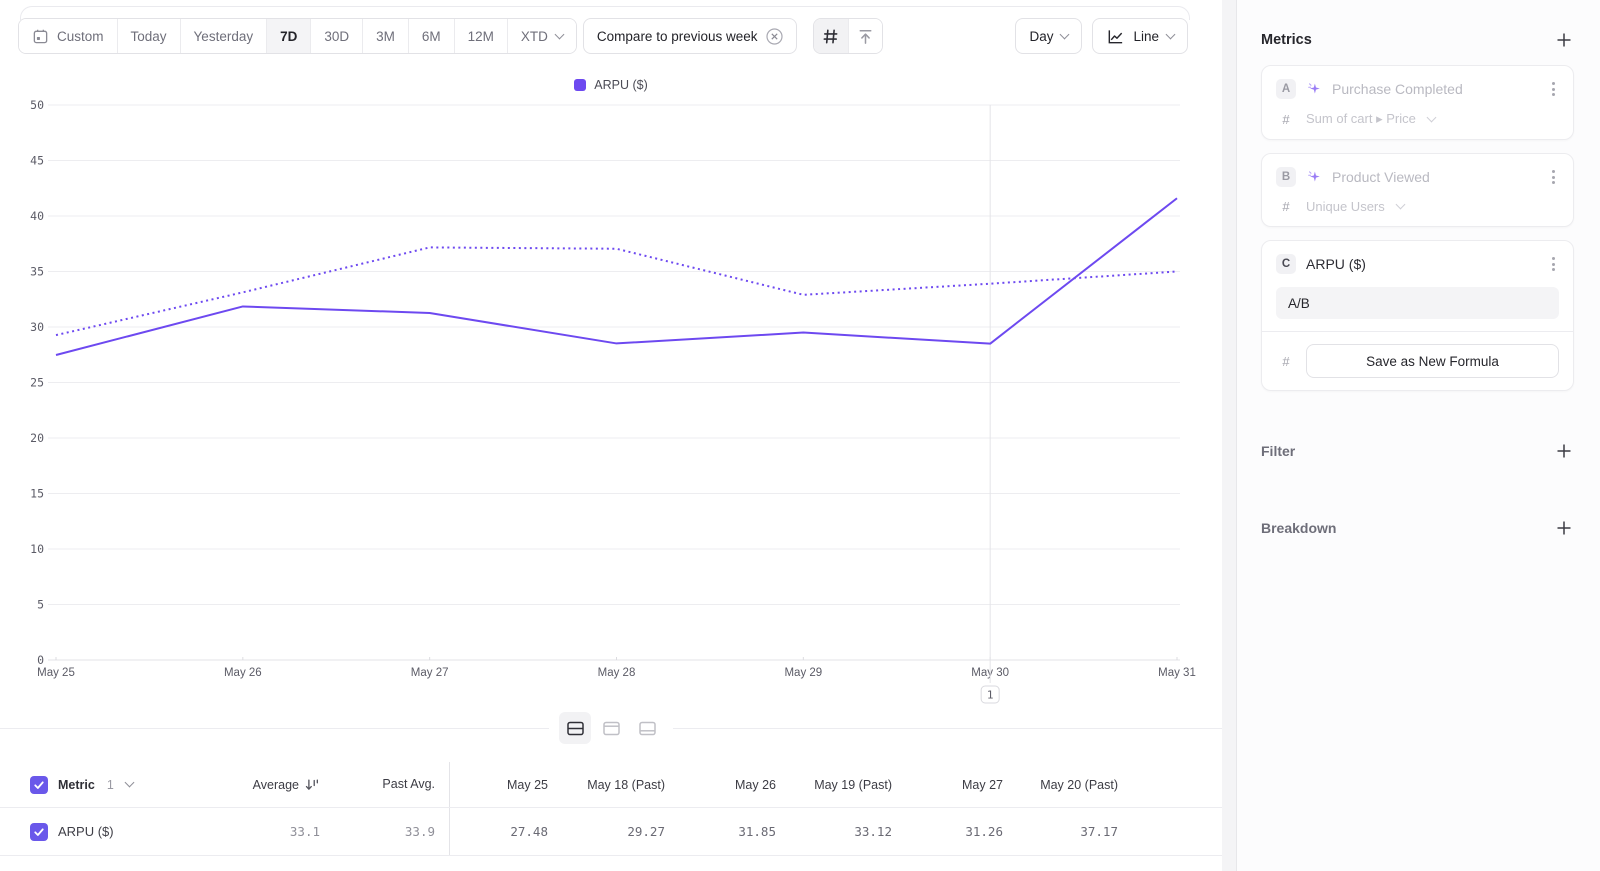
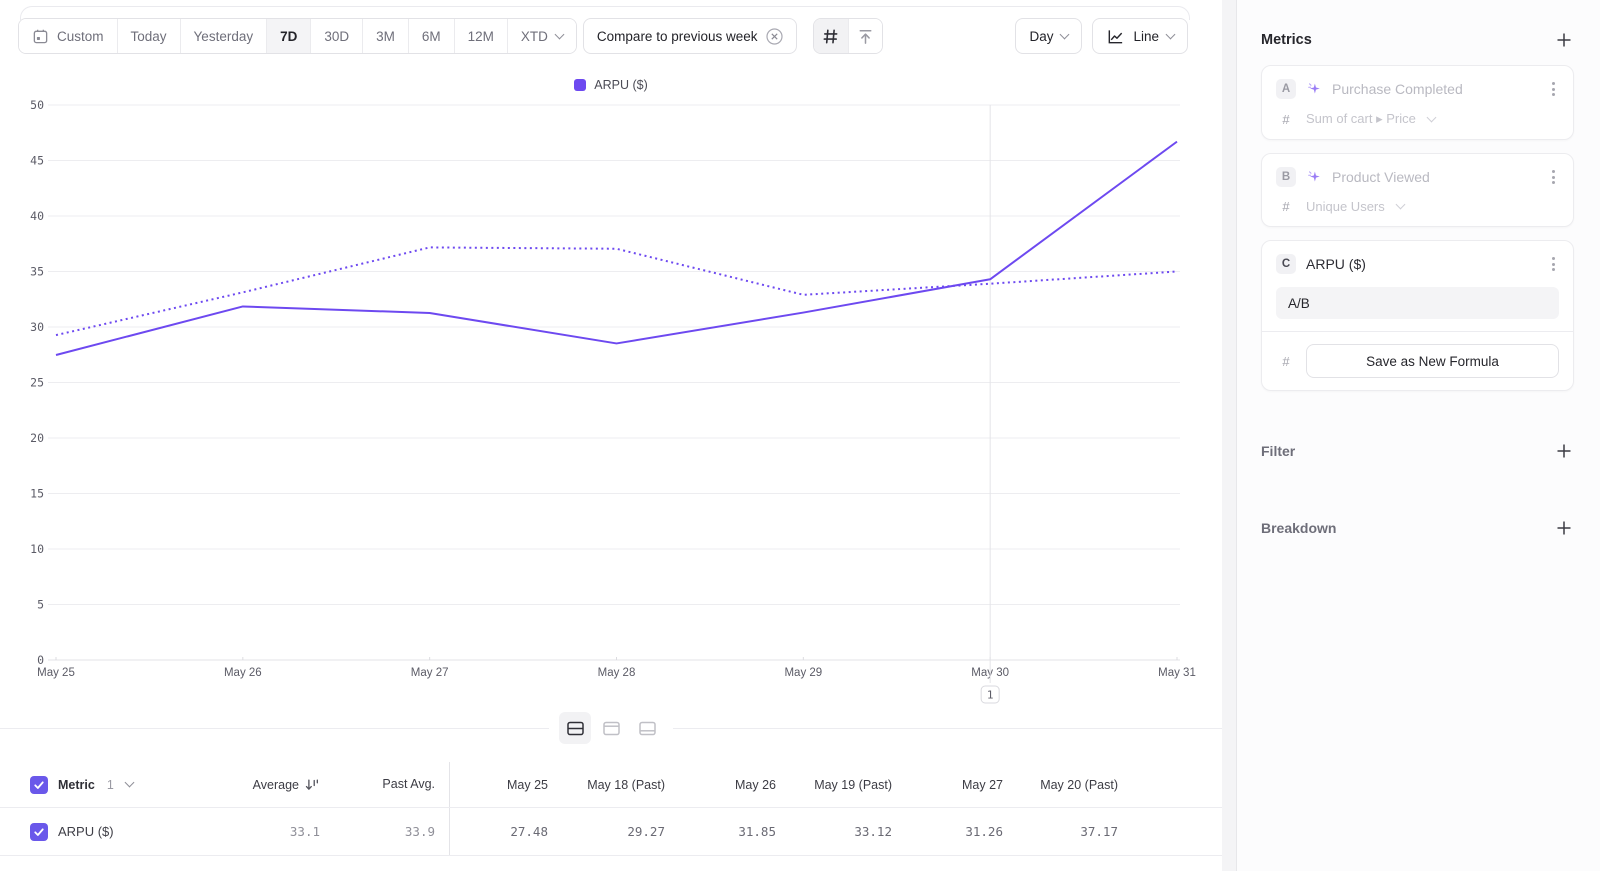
ARPU ($)/May 29: 29.5 -> 31.3
ARPU ($)/May 30: 28.5 -> 34.3
ARPU ($)/May 31: 41.6 -> 46.7
